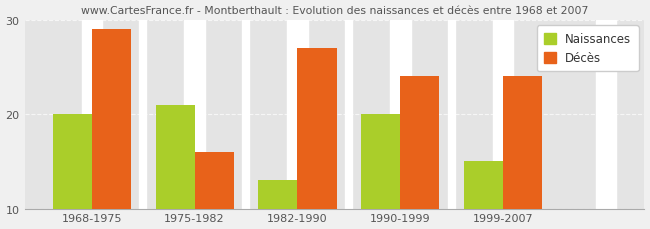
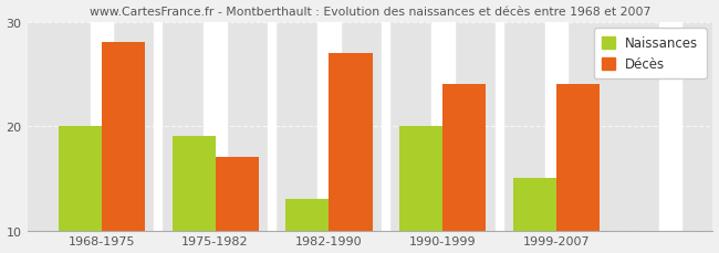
Décès/1968-1975: 29 -> 28
Naissances/1975-1982: 21 -> 19
Décès/1975-1982: 16 -> 17
